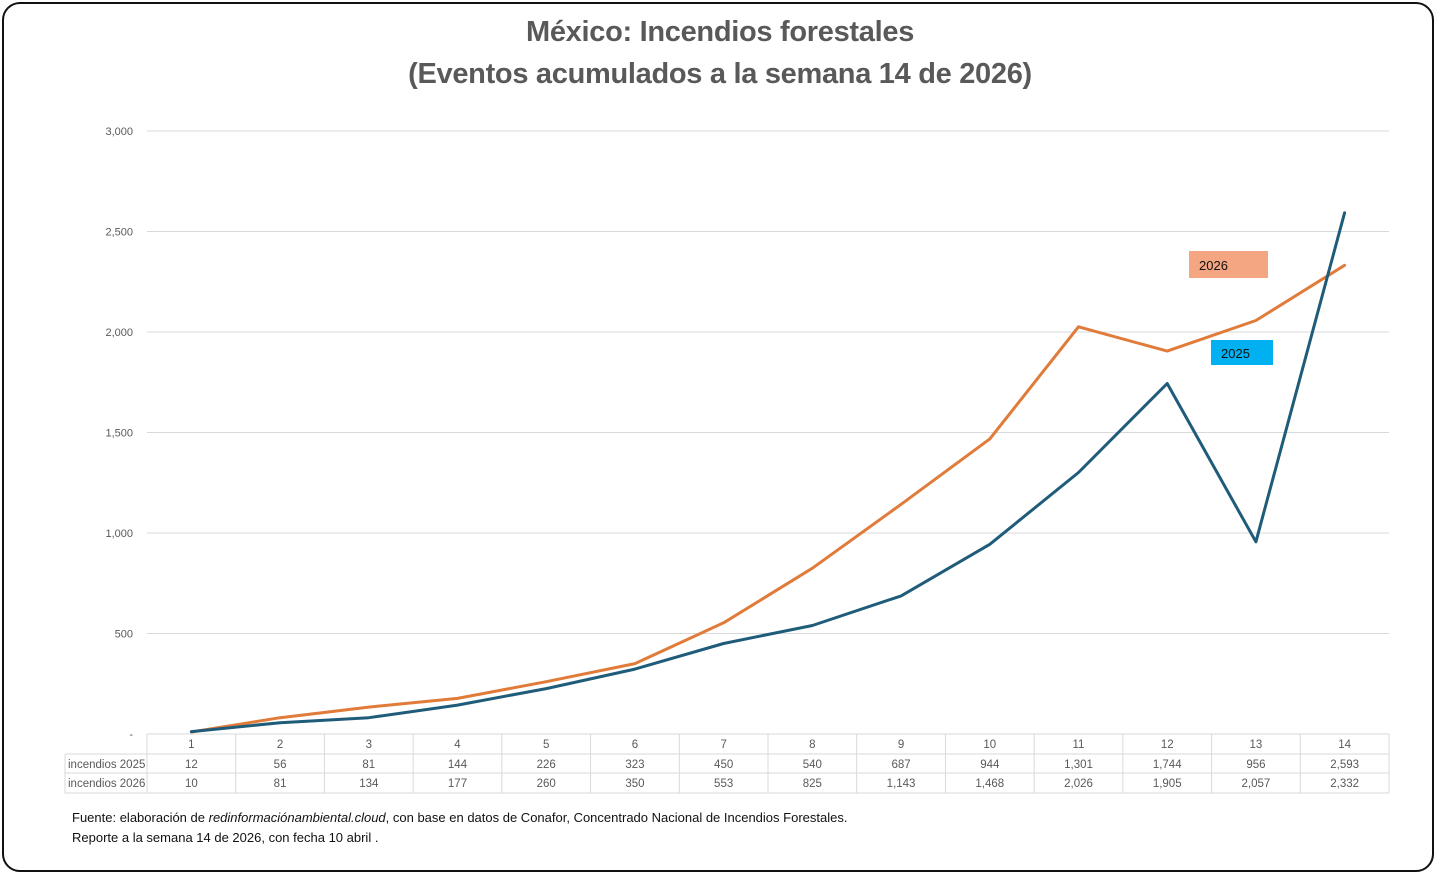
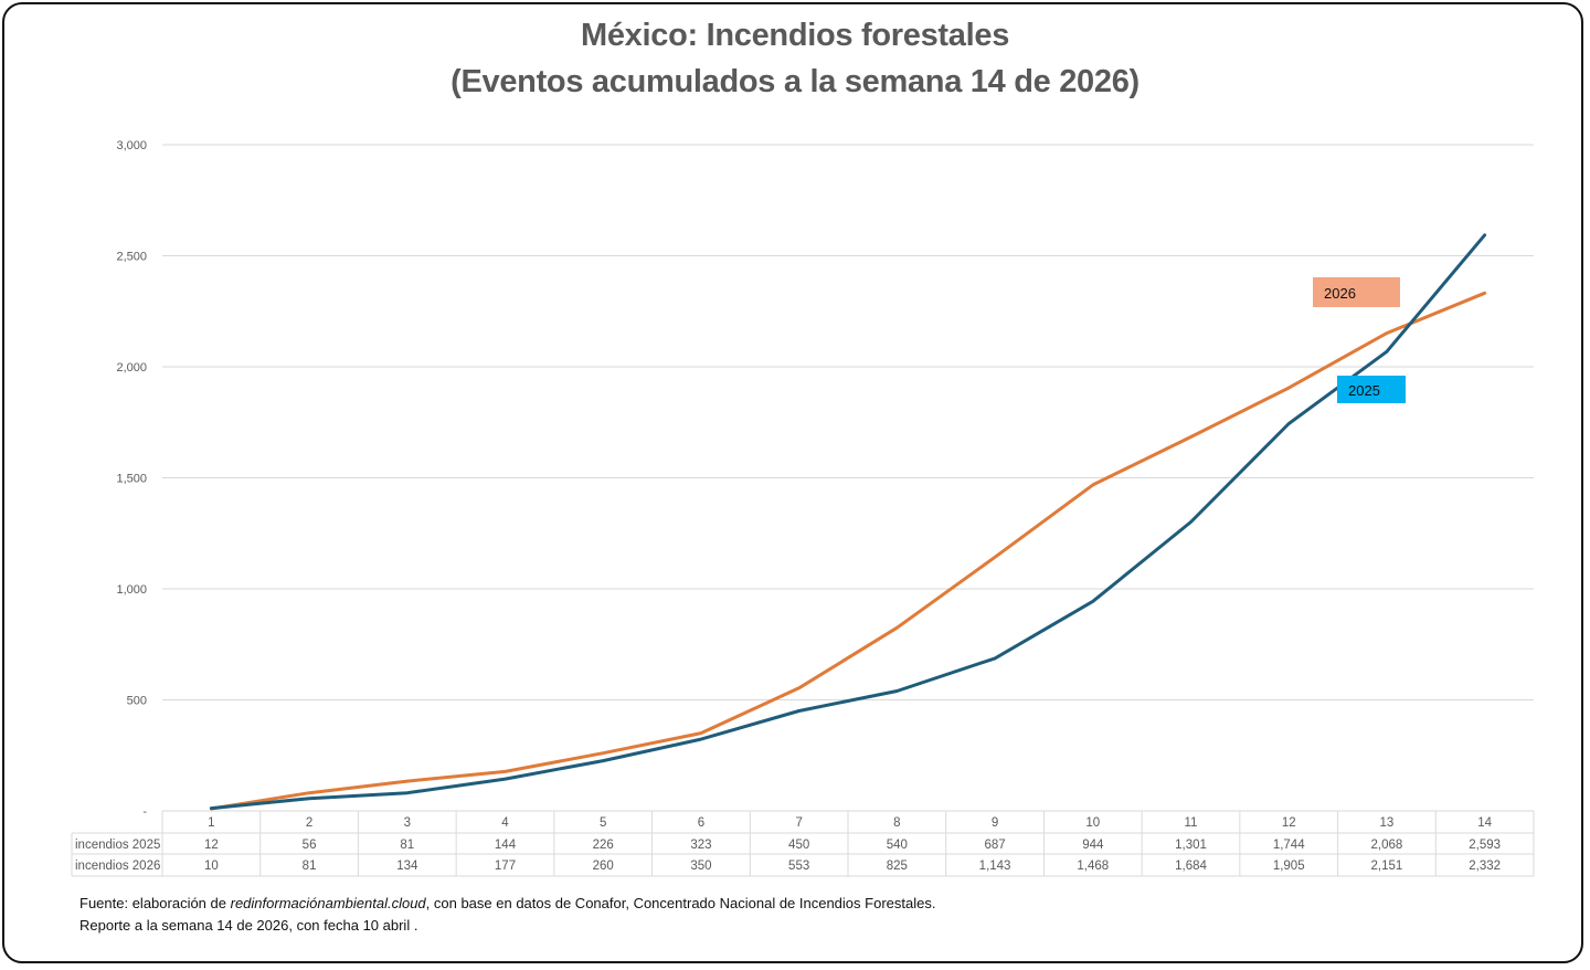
incendios 2026/11: 2,026 -> 1,684
incendios 2025/13: 956 -> 2,068
incendios 2026/13: 2,057 -> 2,151
